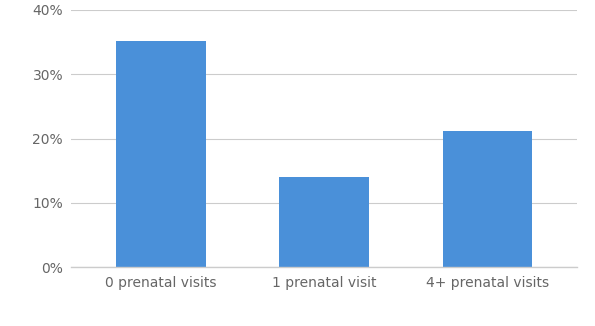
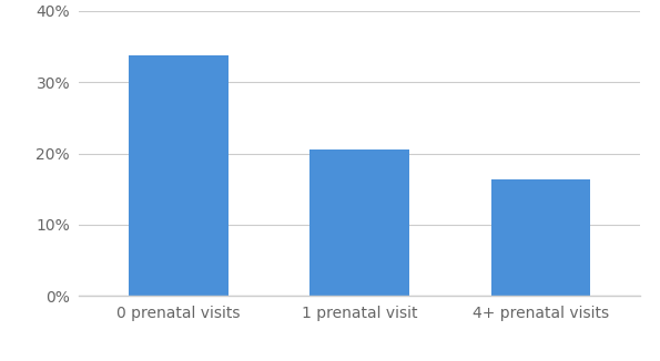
0 prenatal visits: 35.1% -> 33.8%
1 prenatal visit: 14.0% -> 20.6%
4+ prenatal visits: 21.1% -> 16.4%
